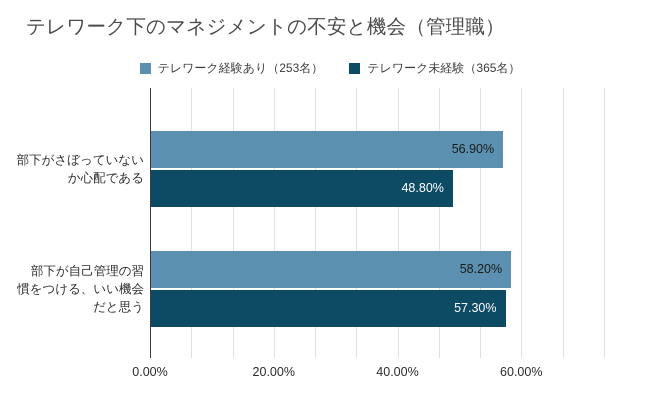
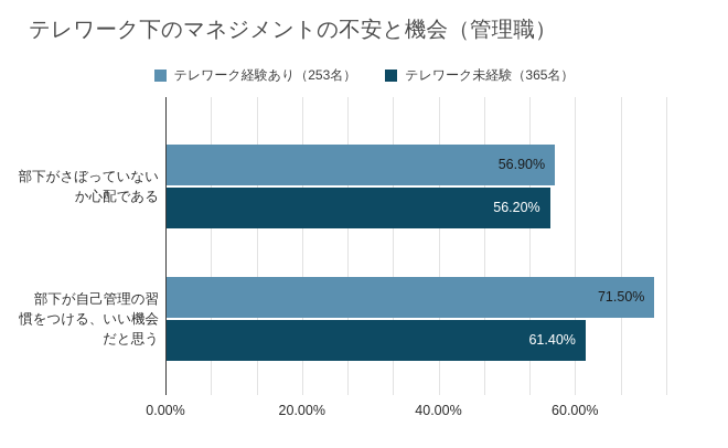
テレワーク未経験（365名）/部下がさぼっていないか心配である: 48.80% -> 56.20%
テレワーク経験あり（253名）/部下が自己管理の習慣をつける、いい機会だと思う: 58.20% -> 71.50%
テレワーク未経験（365名）/部下が自己管理の習慣をつける、いい機会だと思う: 57.30% -> 61.40%
